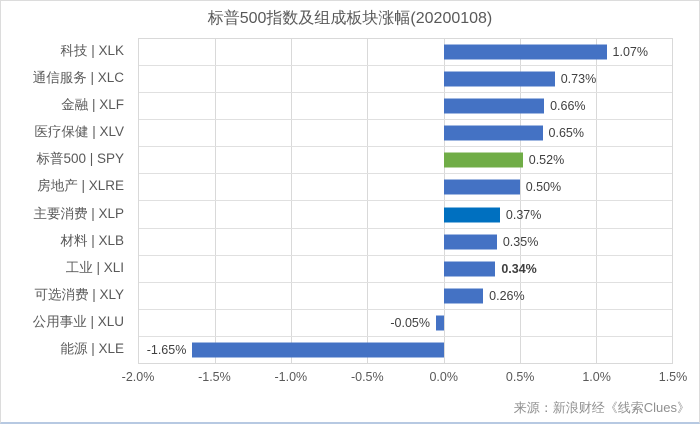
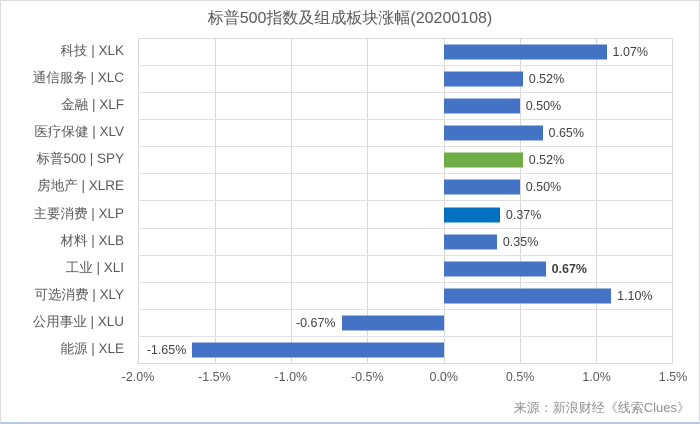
通信服务 | XLC: 0.73% -> 0.52%
金融 | XLF: 0.66% -> 0.50%
工业 | XLI: 0.34% -> 0.67%
可选消费 | XLY: 0.26% -> 1.10%
公用事业 | XLU: -0.05% -> -0.67%
